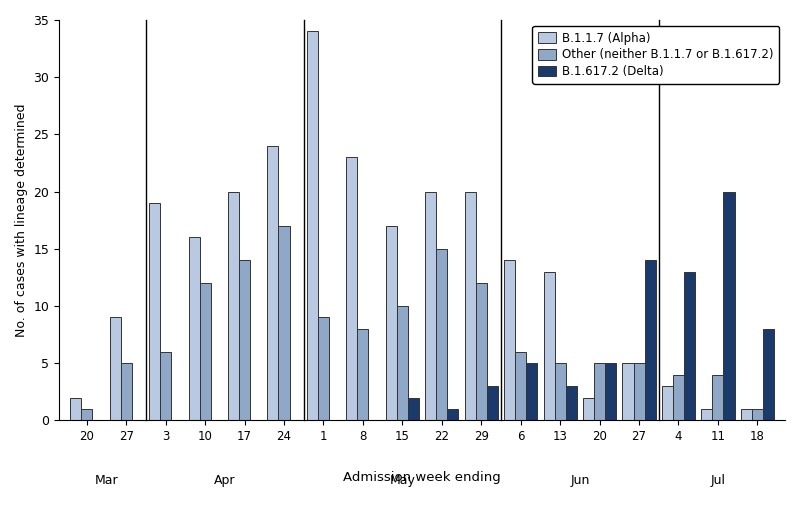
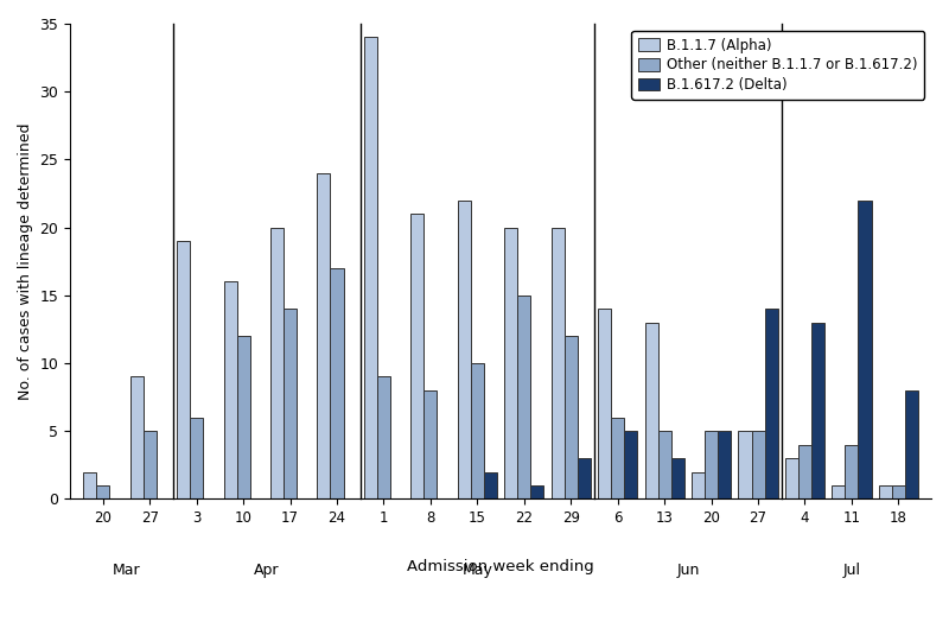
B.1.1.7 (Alpha)/8: 23 -> 21
B.1.1.7 (Alpha)/15: 17 -> 22
B.1.617.2 (Delta)/11: 20 -> 22
